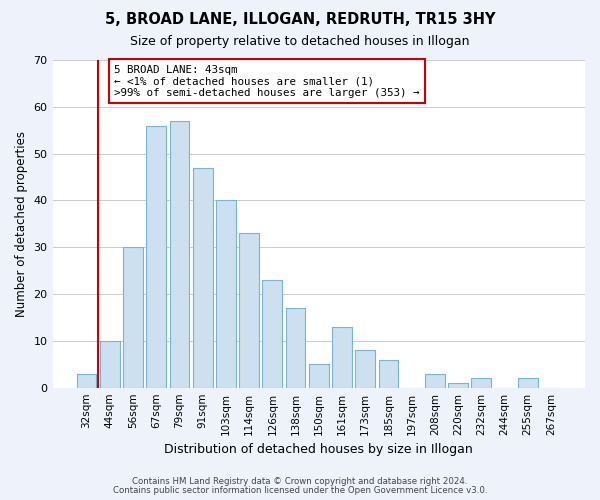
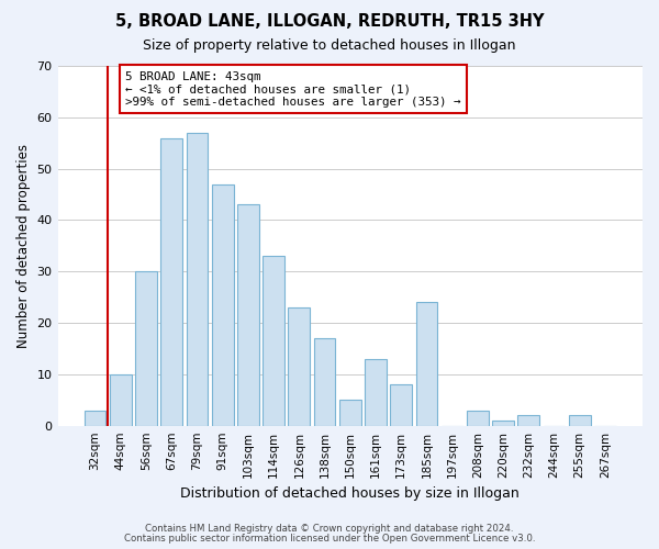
103sqm: 40 -> 43
185sqm: 6 -> 24
